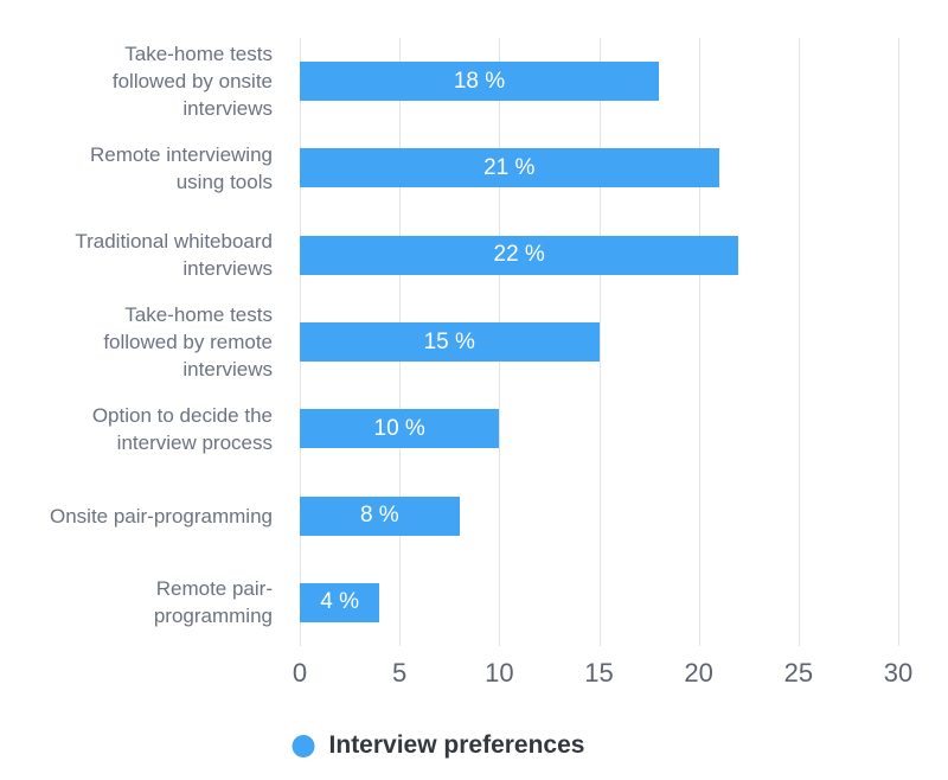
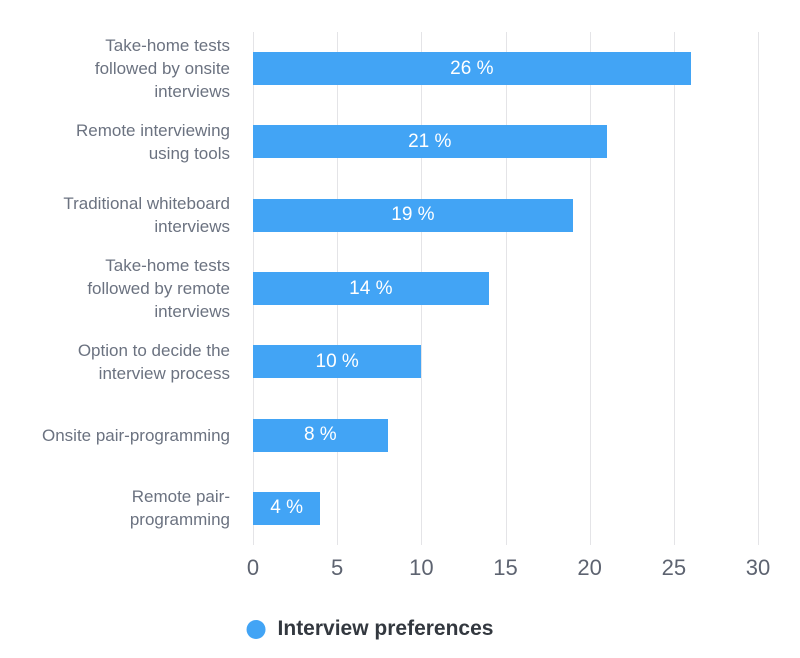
Take-home tests followed by onsite interviews: 18 -> 26
Traditional whiteboard interviews: 22 -> 19
Take-home tests followed by remote interviews: 15 -> 14
